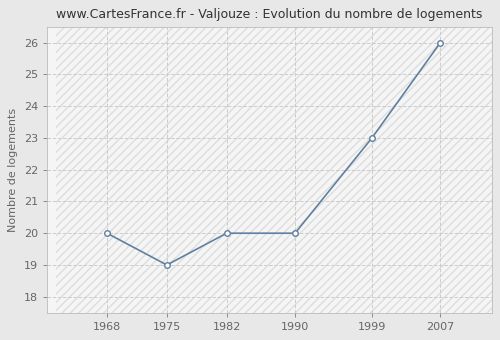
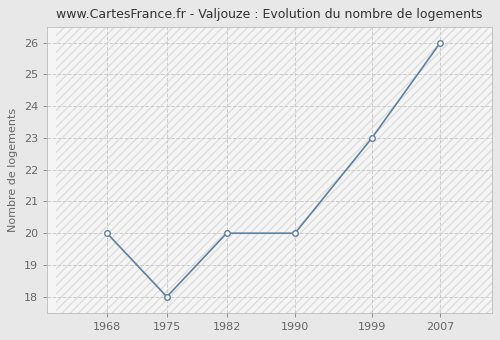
1975: 19 -> 18
